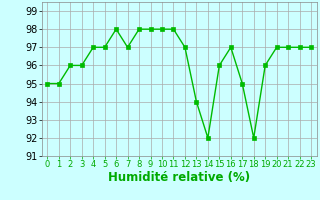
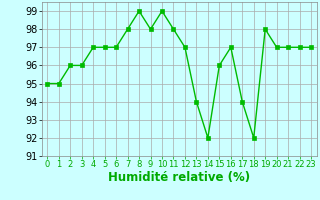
6: 98 -> 97
7: 97 -> 98
8: 98 -> 99
10: 98 -> 99
17: 95 -> 94
19: 96 -> 98
